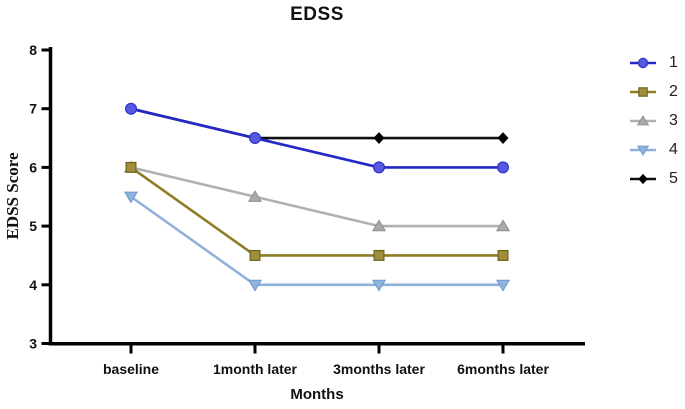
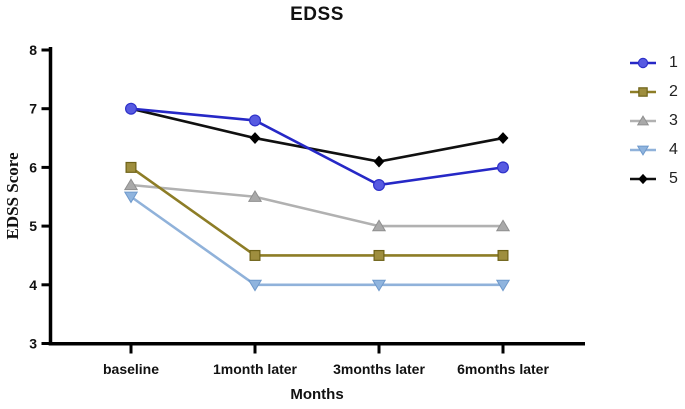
3/baseline: 6.0 -> 5.7
1/1month later: 6.5 -> 6.8
1/3months later: 6.0 -> 5.7
5/3months later: 6.5 -> 6.1
